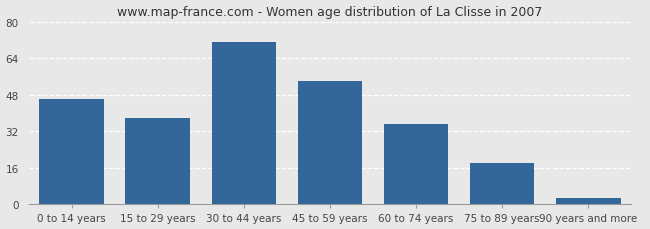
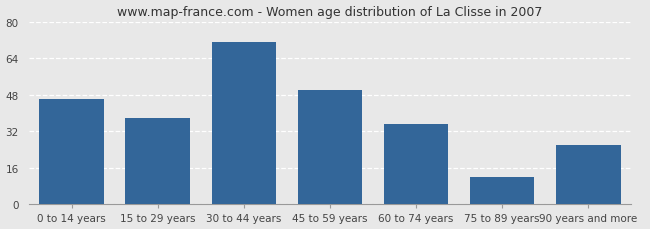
45 to 59 years: 54 -> 50
75 to 89 years: 18 -> 12
90 years and more: 3 -> 26
